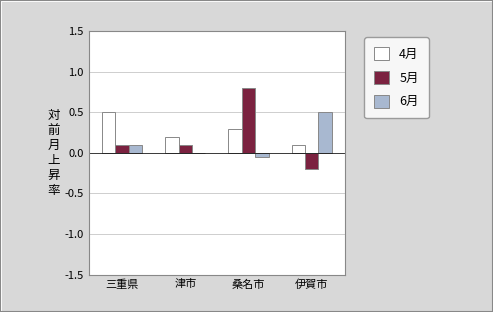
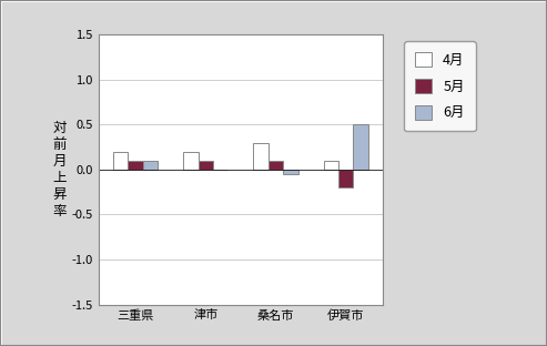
4月/三重県: 0.5 -> 0.2
5月/桑名市: 0.8 -> 0.1
